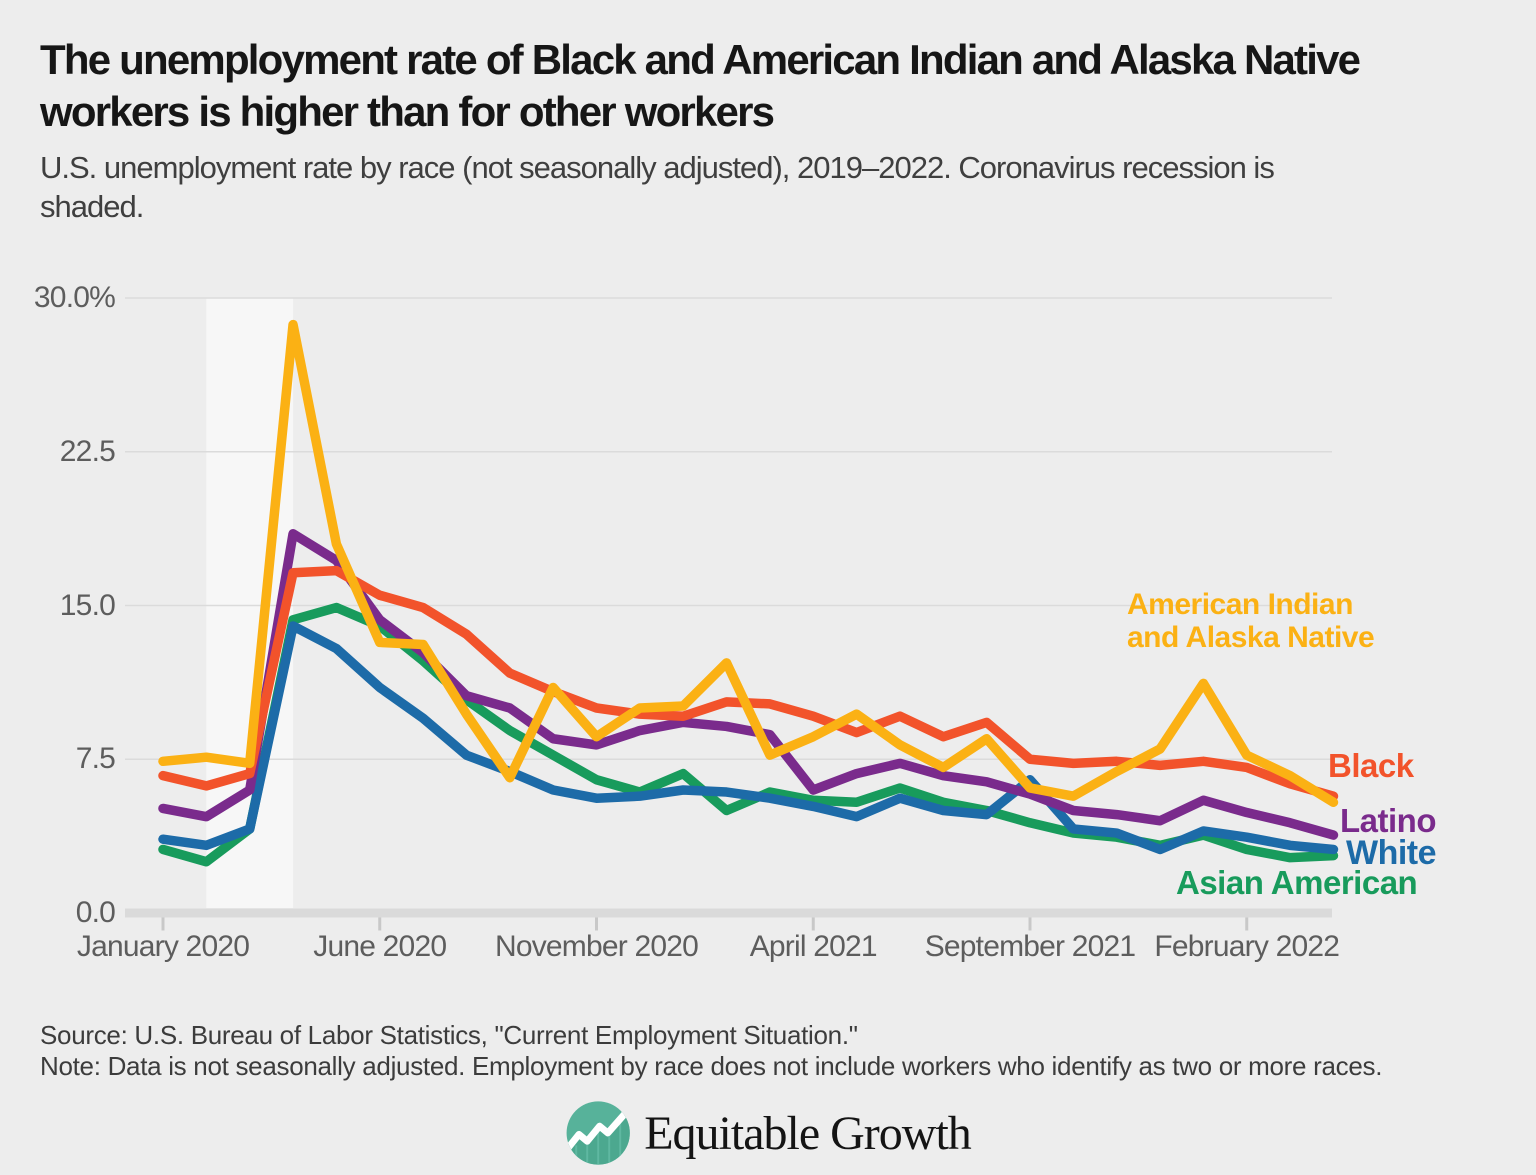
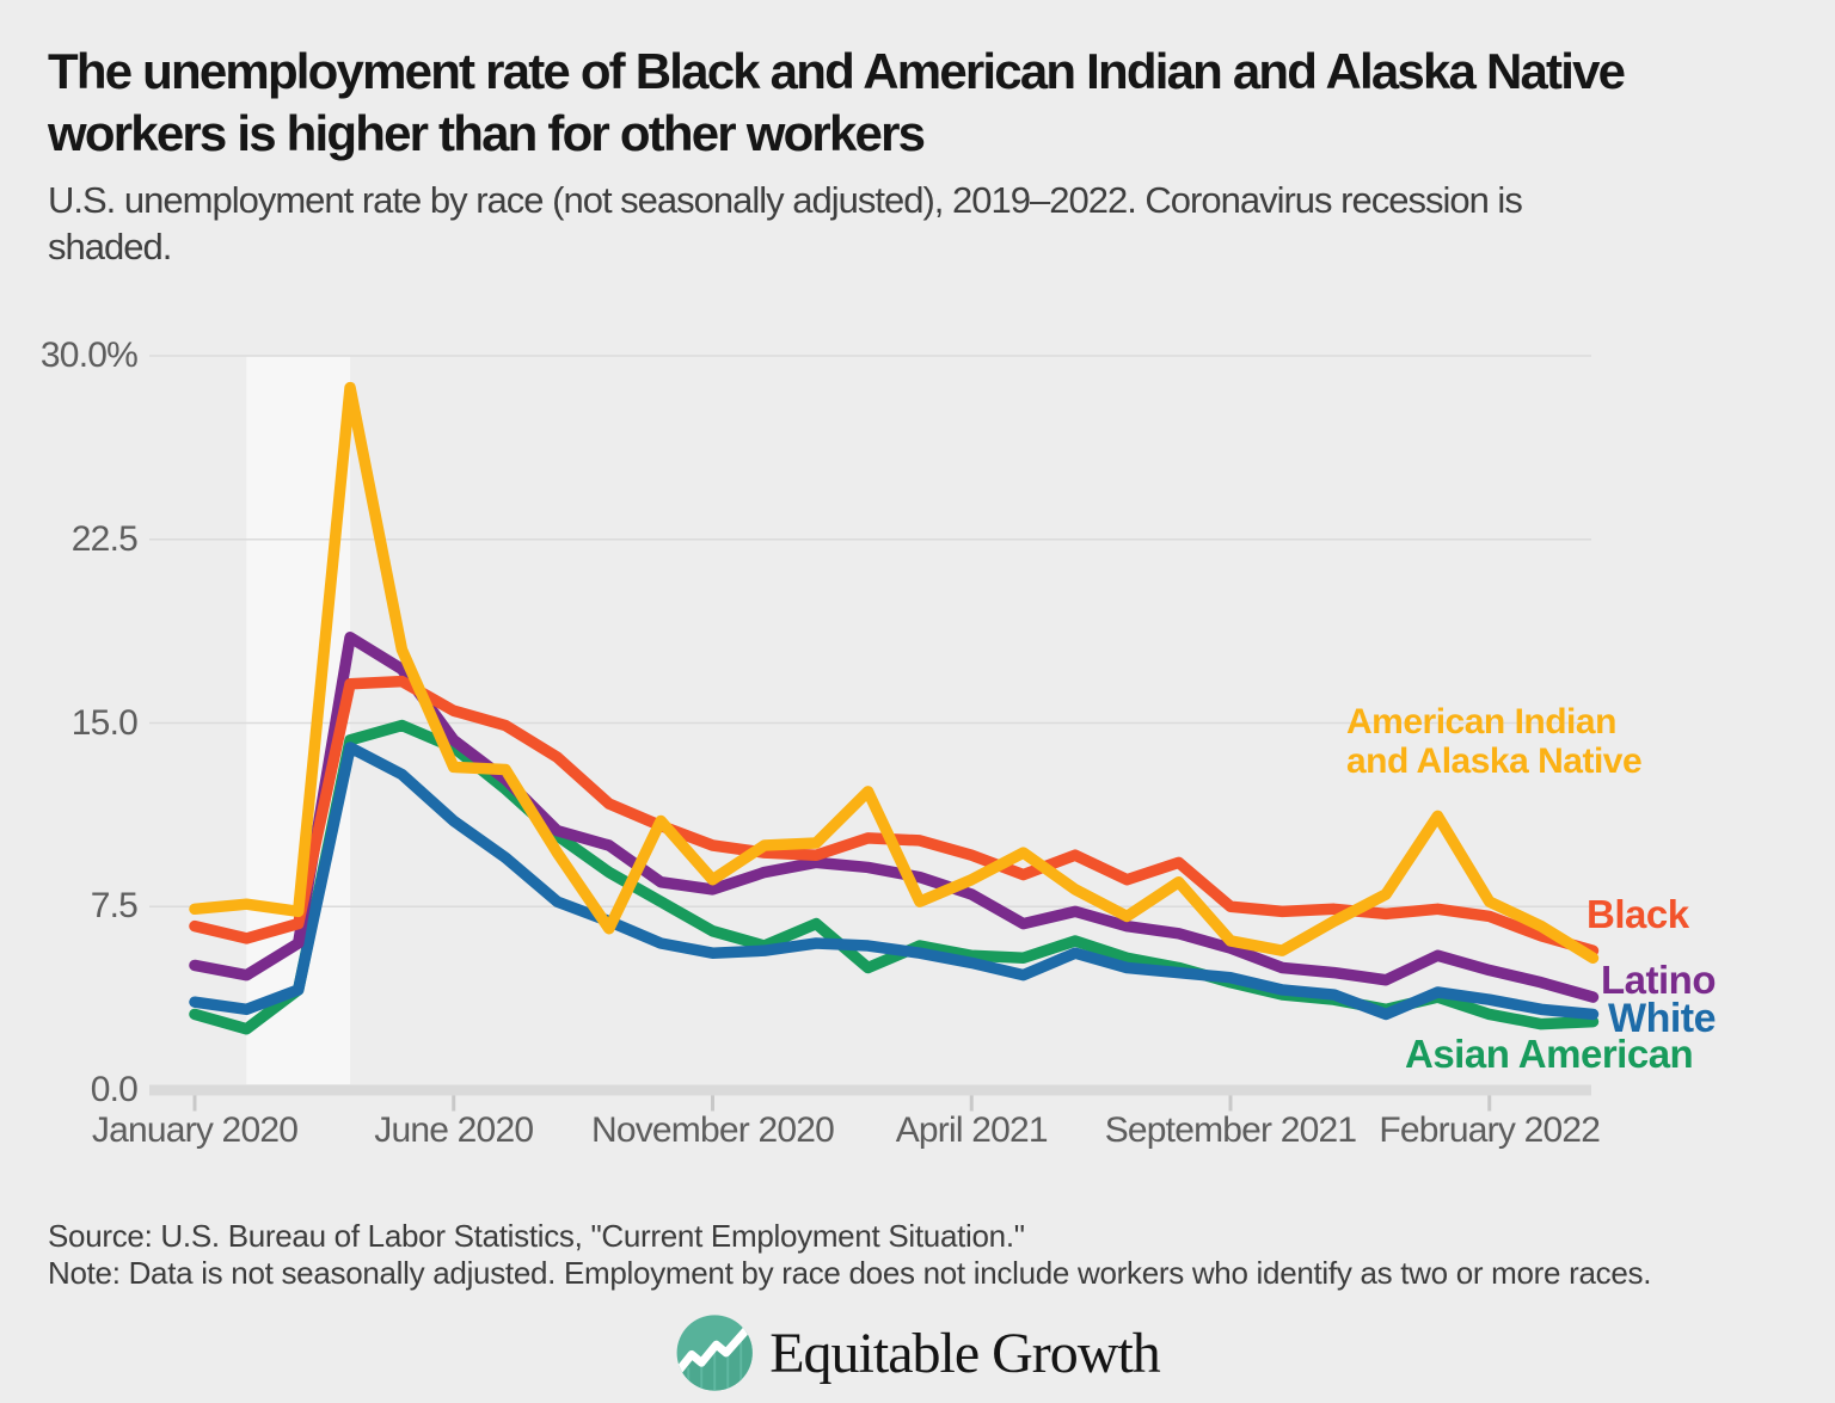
Latino/April 2021: 6.0% -> 8.0%
White/September 2021: 6.5% -> 4.6%
